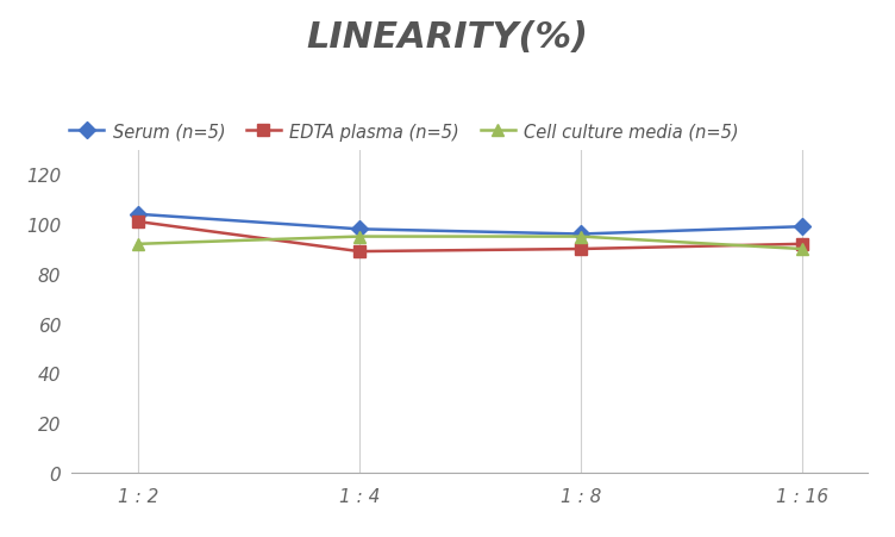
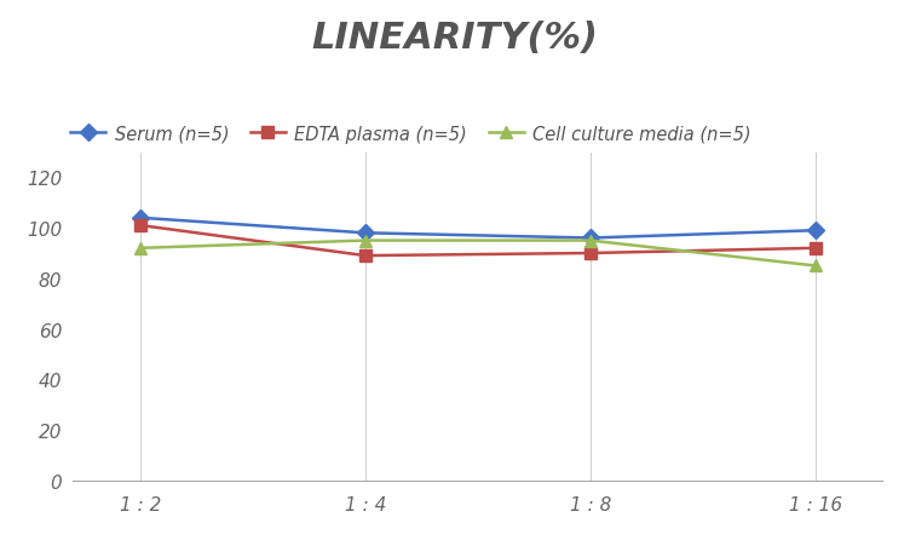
Cell culture media (n=5)/1 : 16: 90 -> 85
